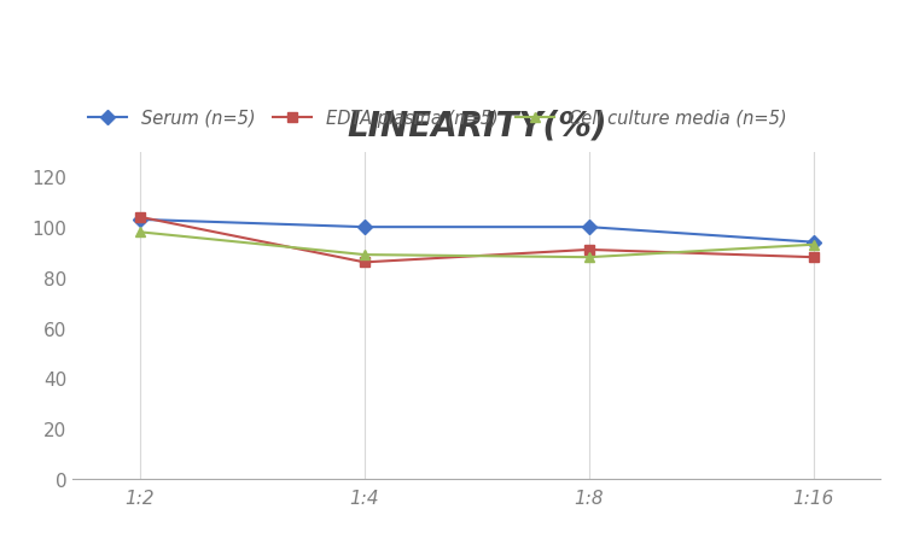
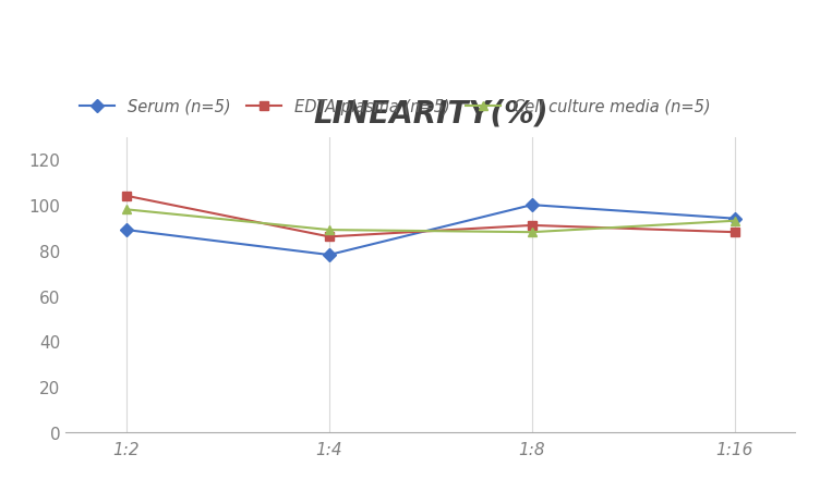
Serum (n=5)/1:2: 103 -> 89
Serum (n=5)/1:4: 100 -> 78
